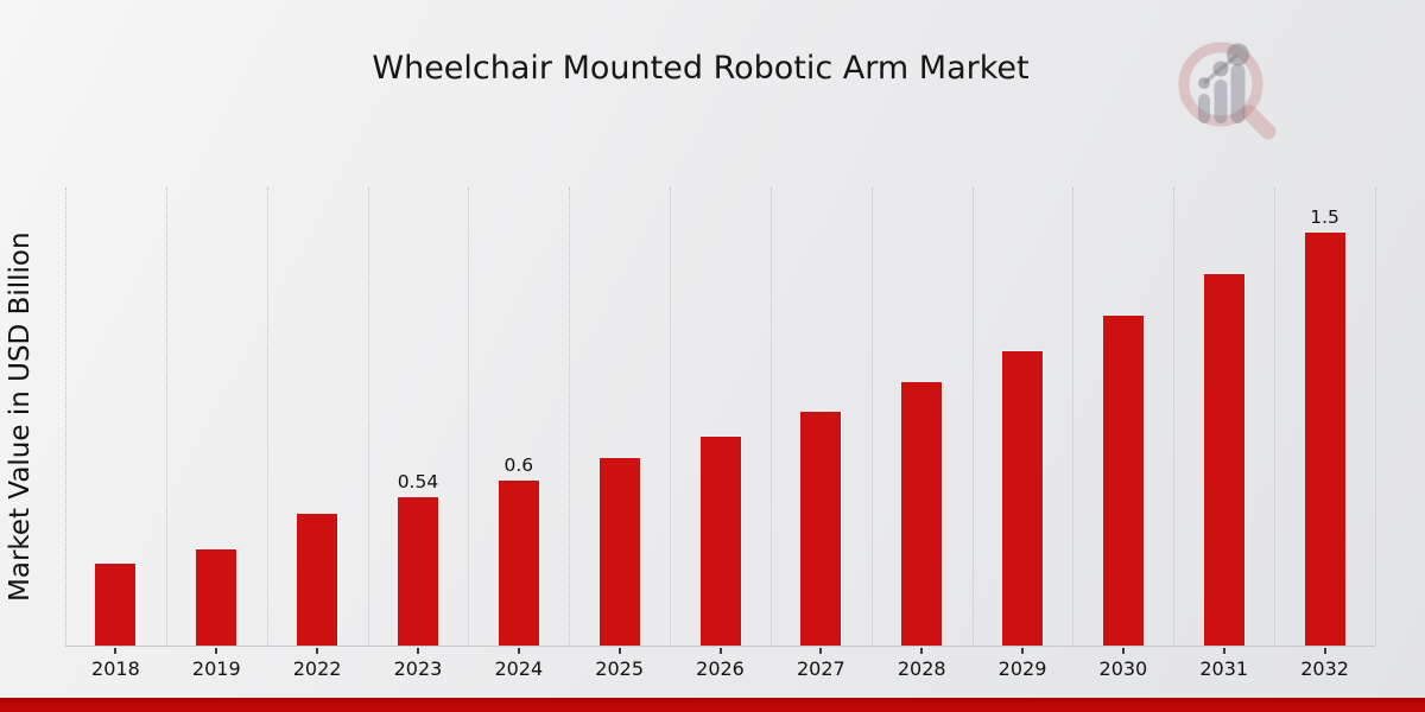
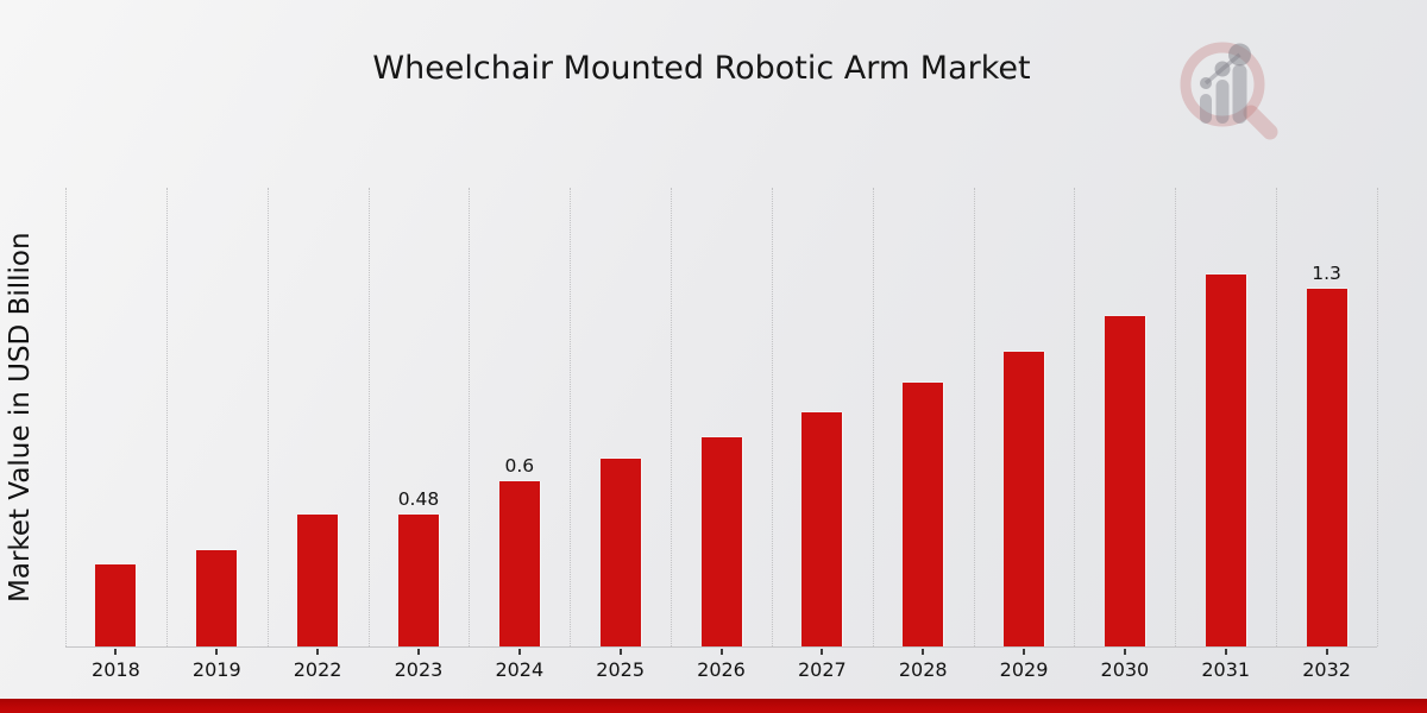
2023: 0.54 -> 0.48
2032: 1.5 -> 1.3
